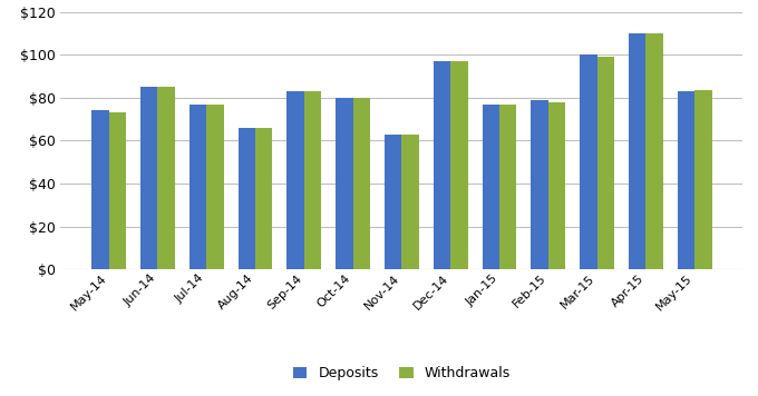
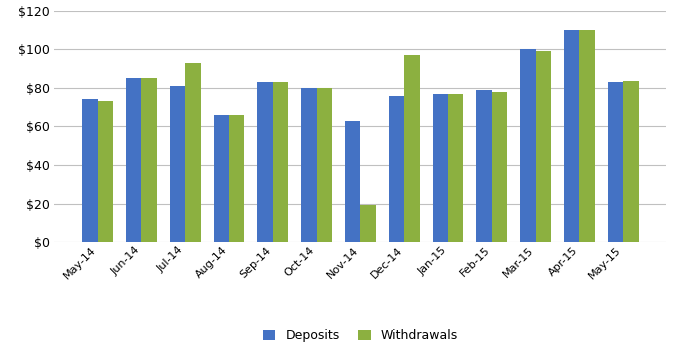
Deposits/Jul-14: $77 -> $81
Withdrawals/Jul-14: $77 -> $93
Withdrawals/Nov-14: $63 -> $19
Deposits/Dec-14: $97 -> $76
